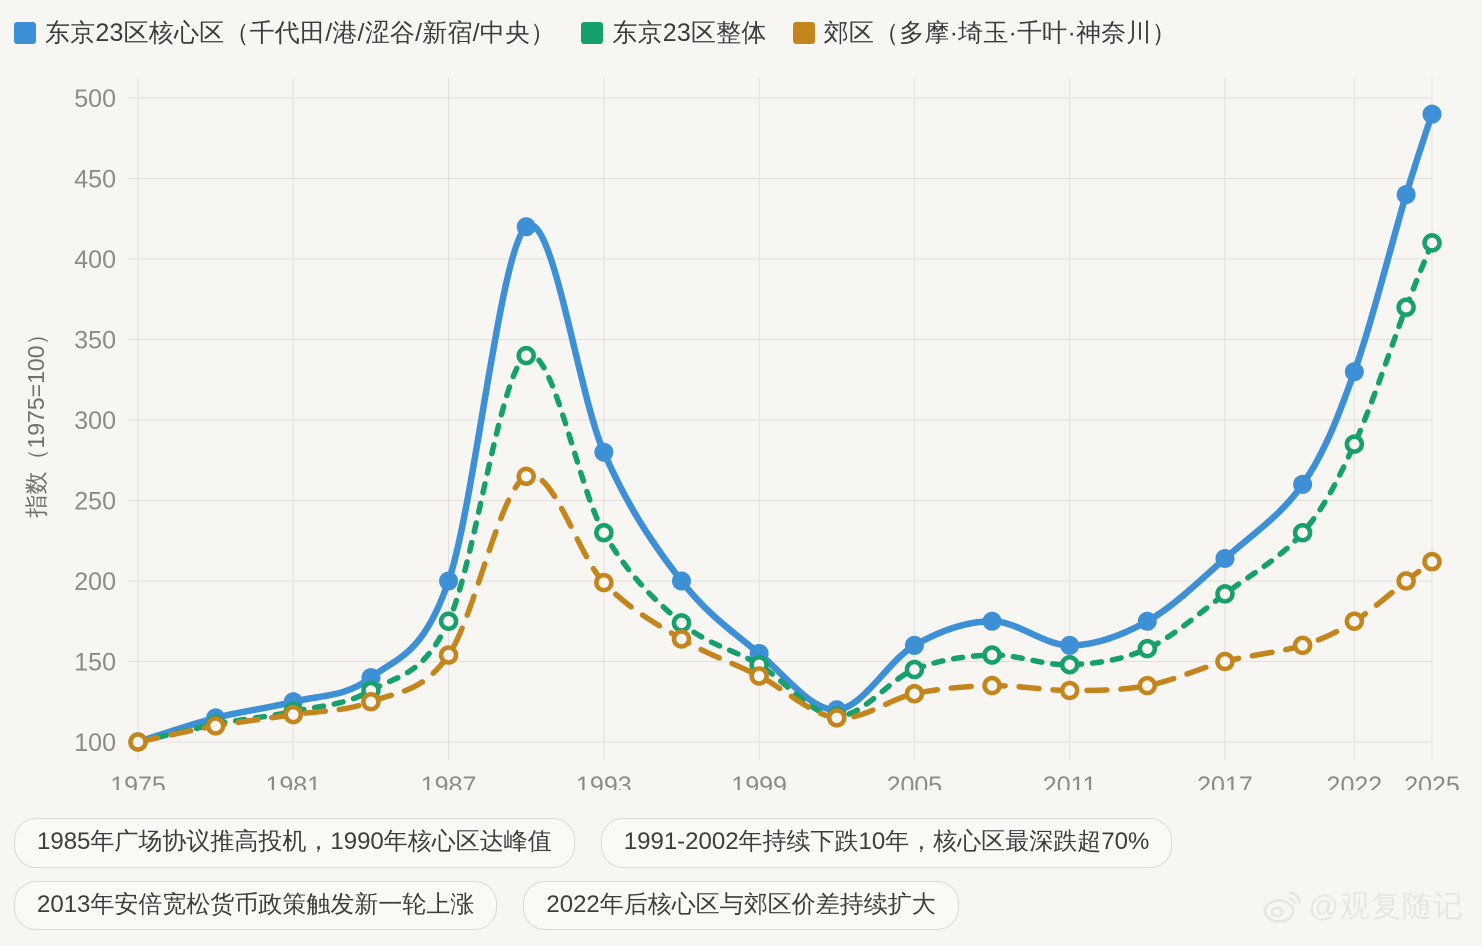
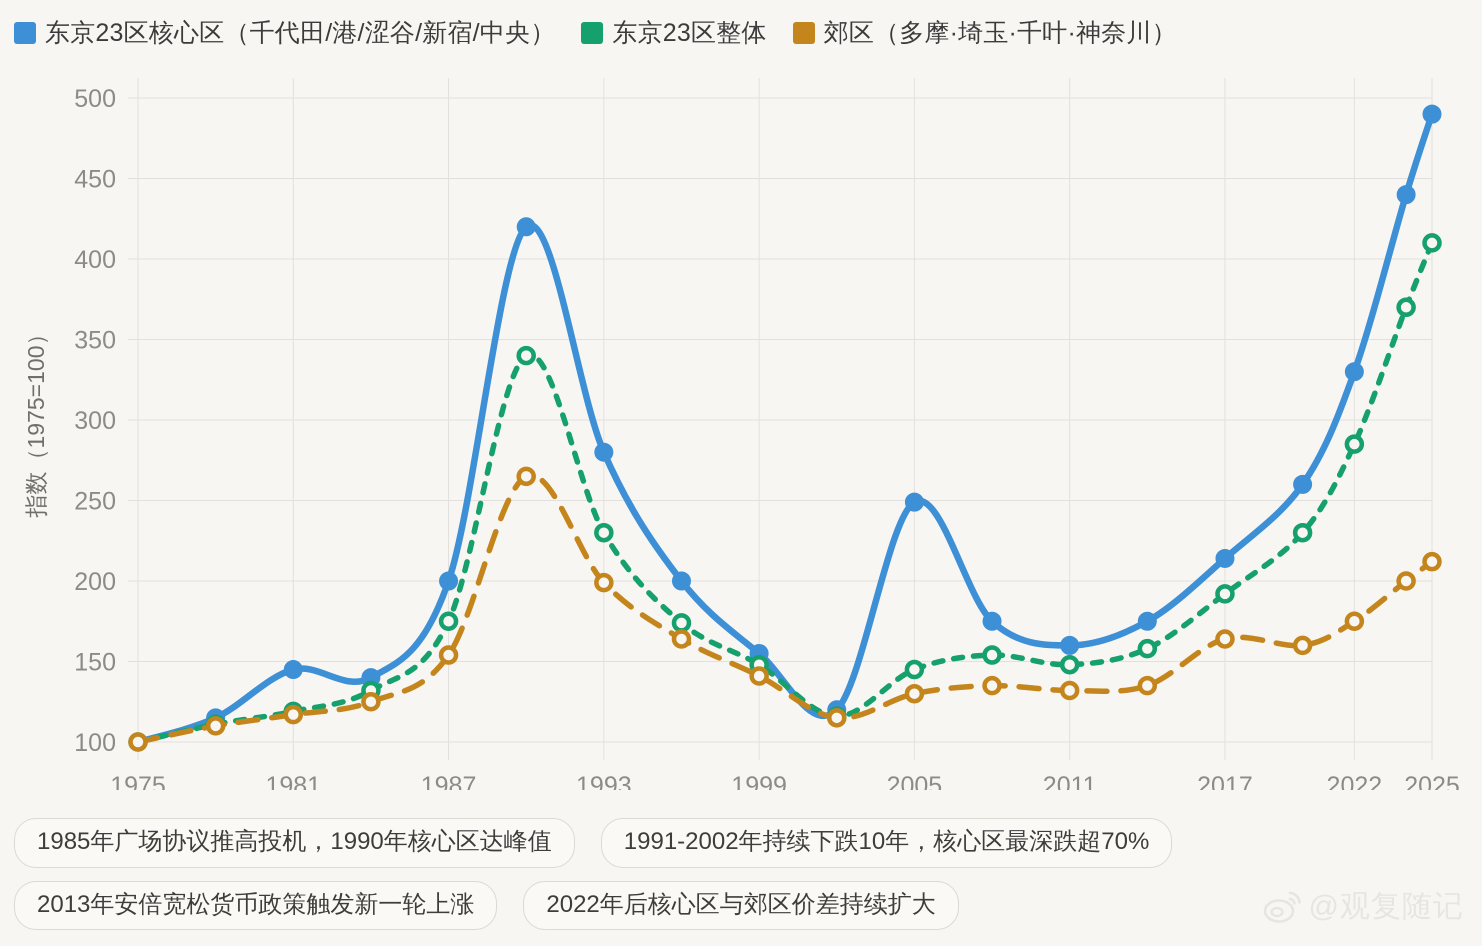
东京23区核心区（千代田/港/涩谷/新宿/中央）/1981: 125 -> 145
东京23区核心区（千代田/港/涩谷/新宿/中央）/2005: 160 -> 249
郊区（多摩·埼玉·千叶·神奈川）/2017: 150 -> 164
